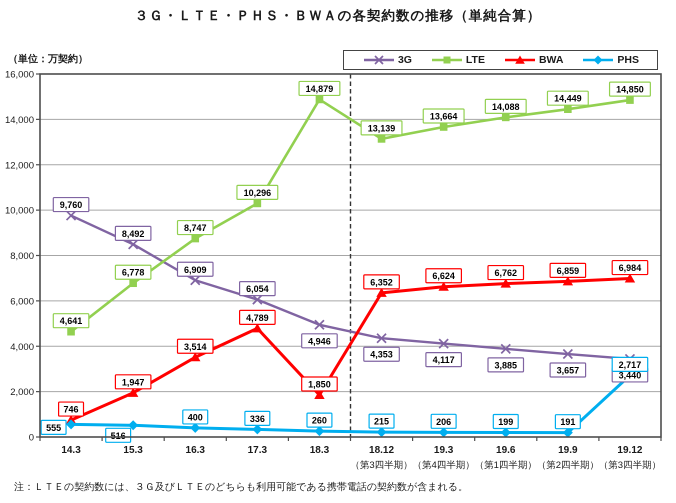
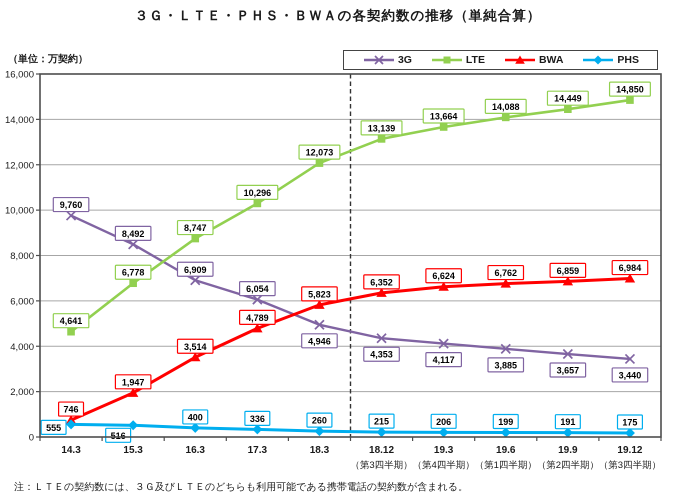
LTE/18.3: 14,879 -> 12,073
BWA/18.3: 1,850 -> 5,823
PHS/19.12: 2,717 -> 175
